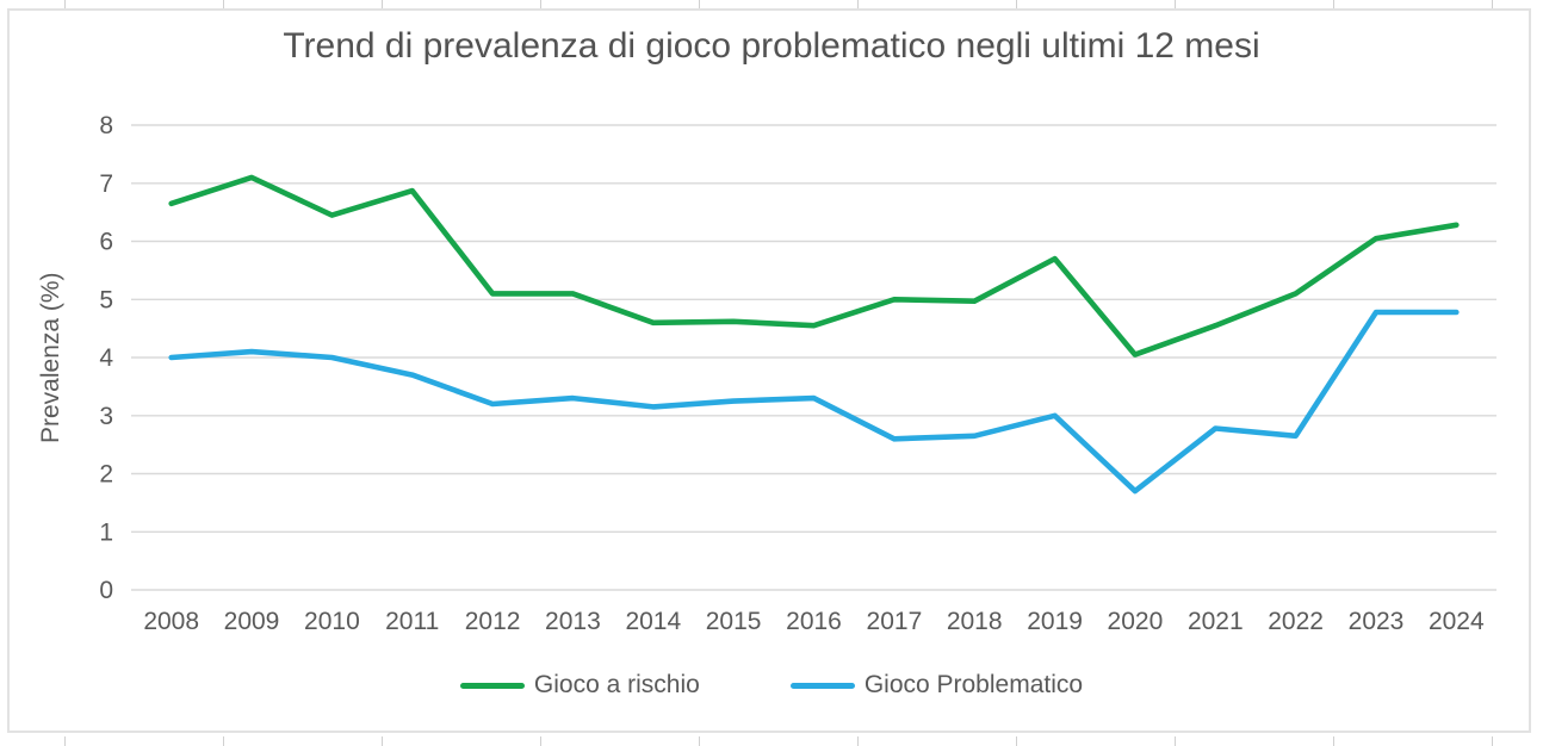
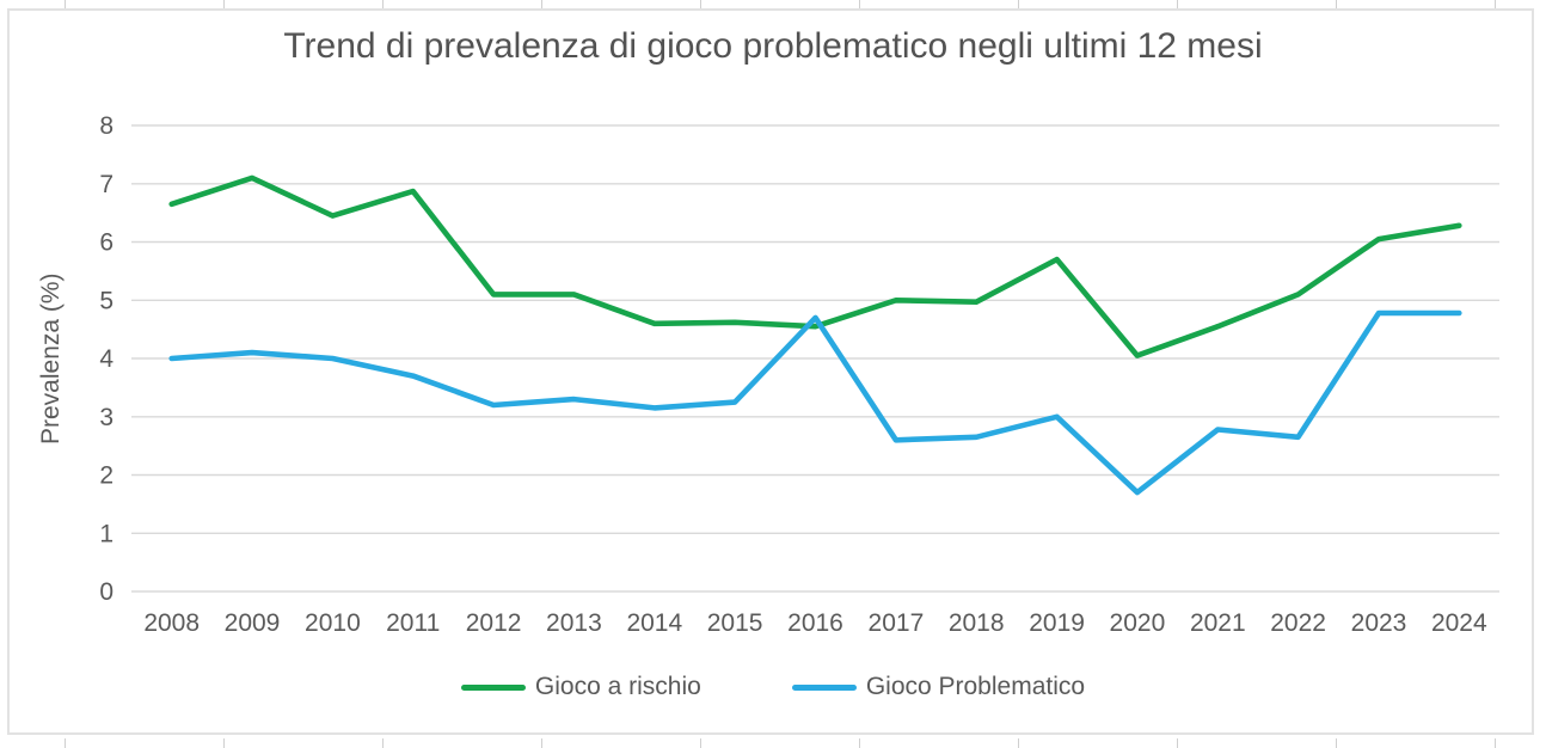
Gioco Problematico/2016: 3.3 -> 4.7
